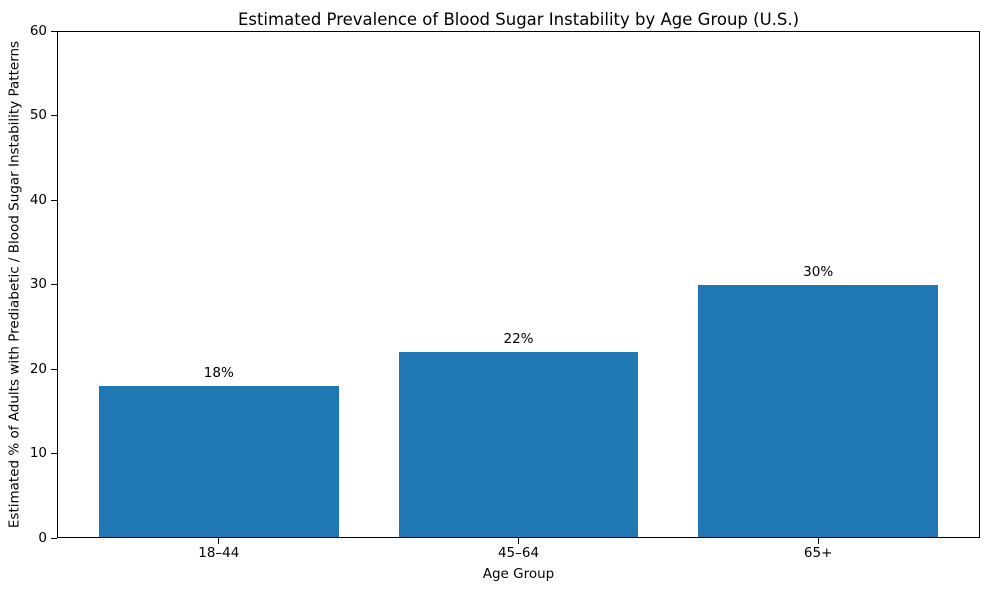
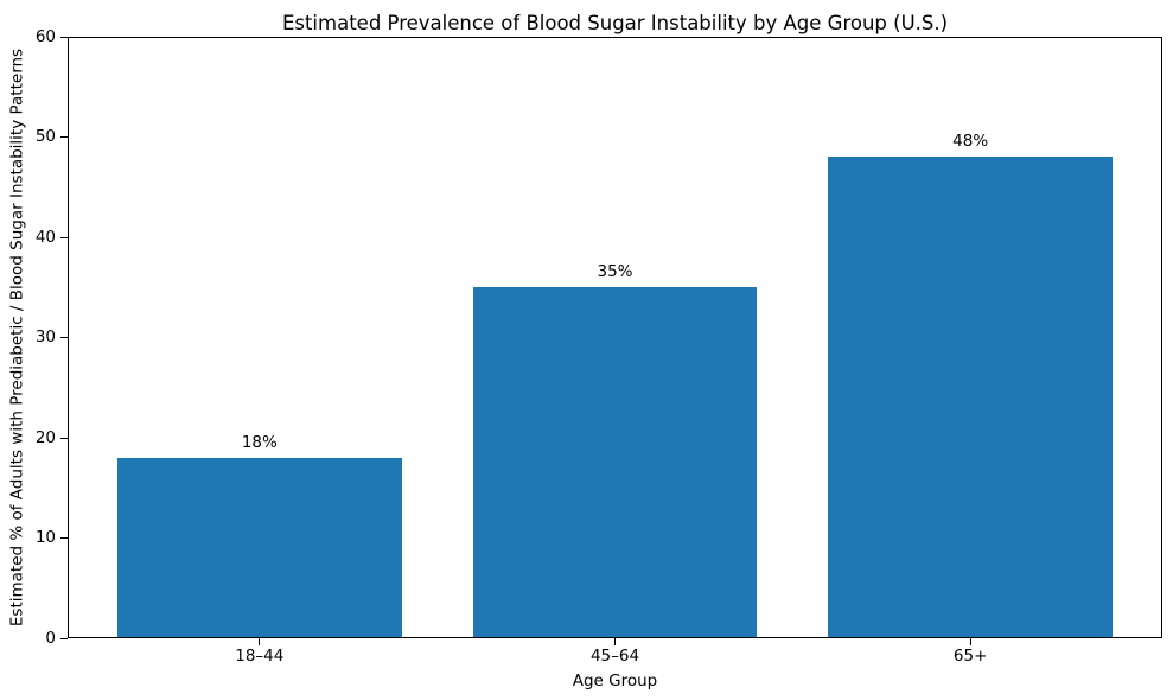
45–64: 22% -> 35%
65+: 30% -> 48%
